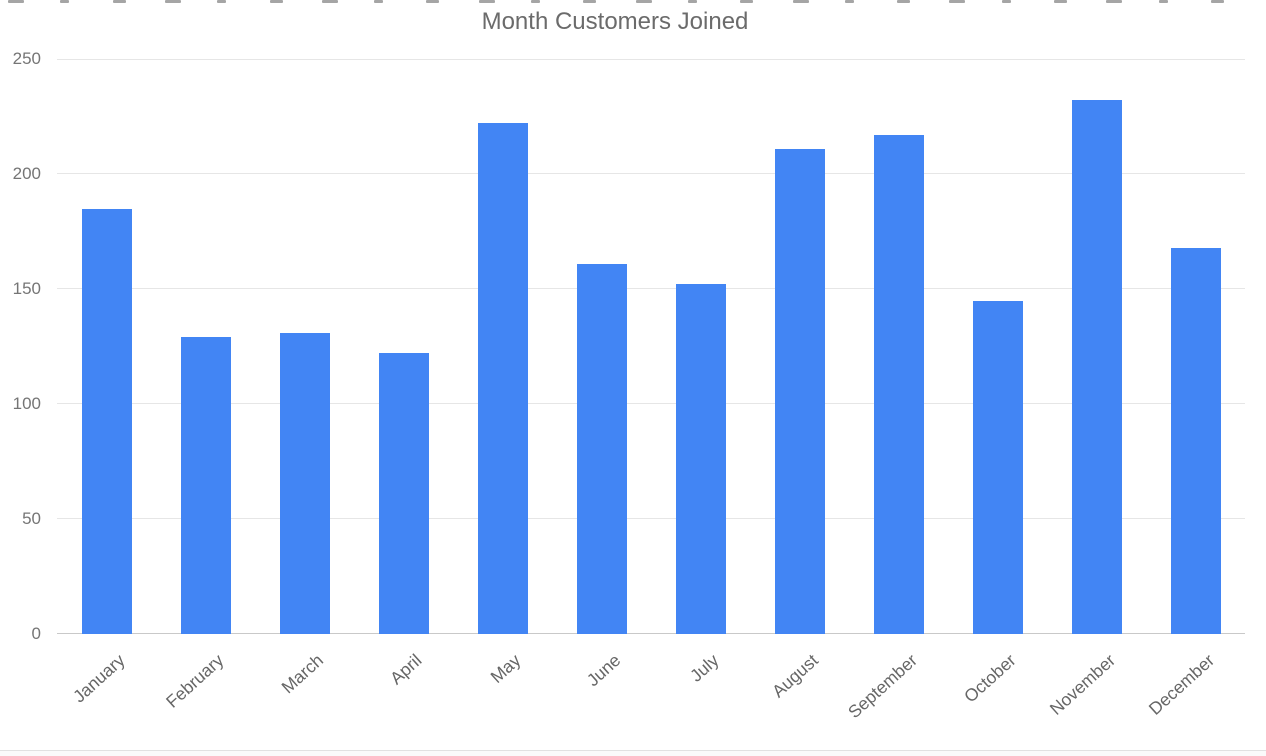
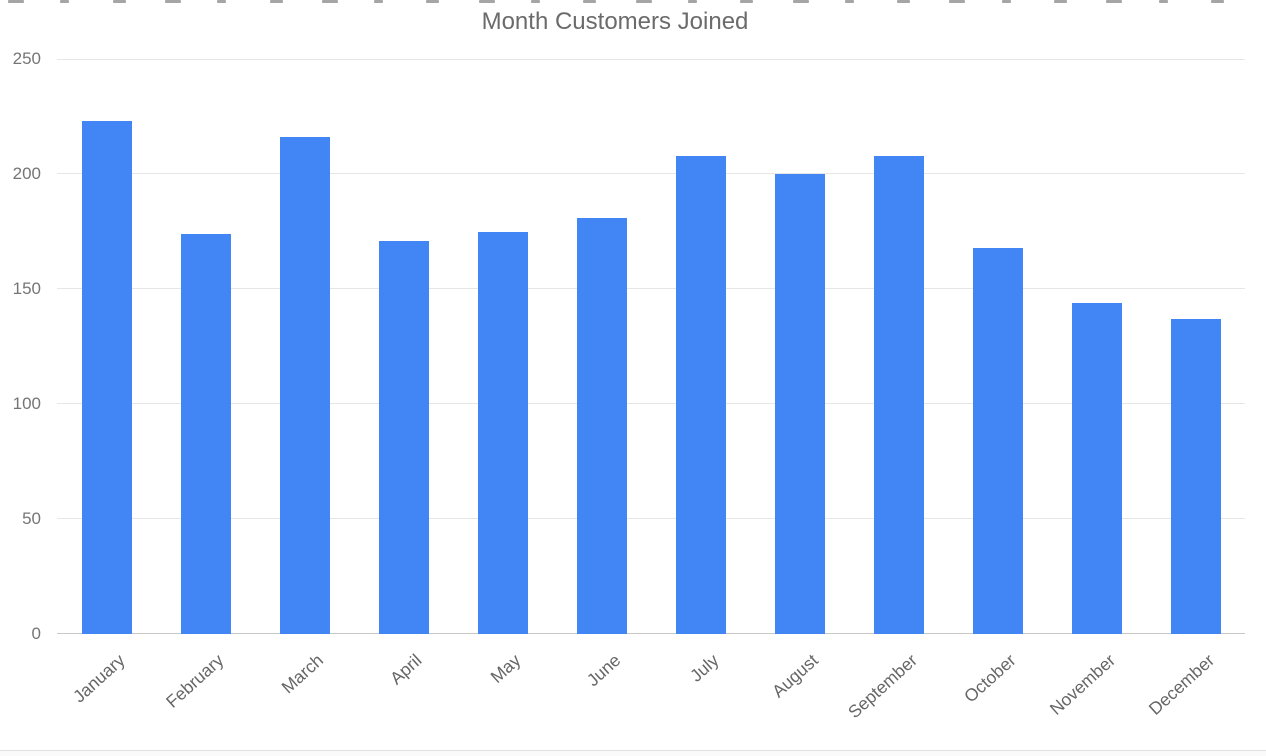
January: 185 -> 223
February: 129 -> 174
March: 131 -> 216
April: 122 -> 171
May: 222 -> 175
June: 161 -> 181
July: 152 -> 208
August: 211 -> 200
September: 217 -> 208
October: 145 -> 168
November: 232 -> 144
December: 168 -> 137
